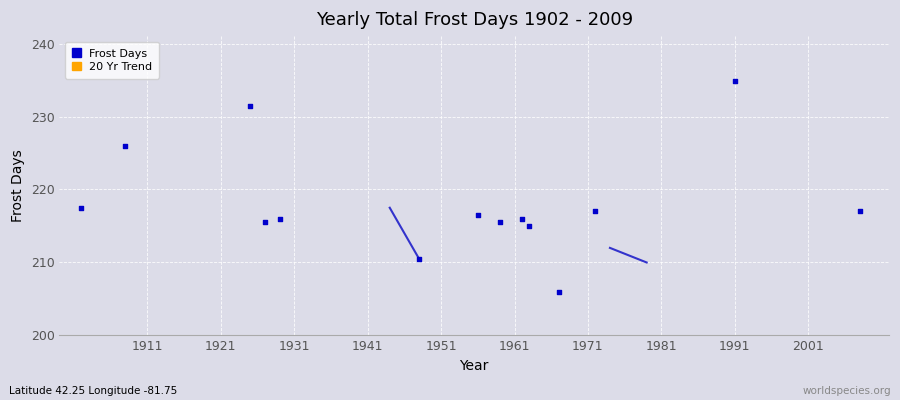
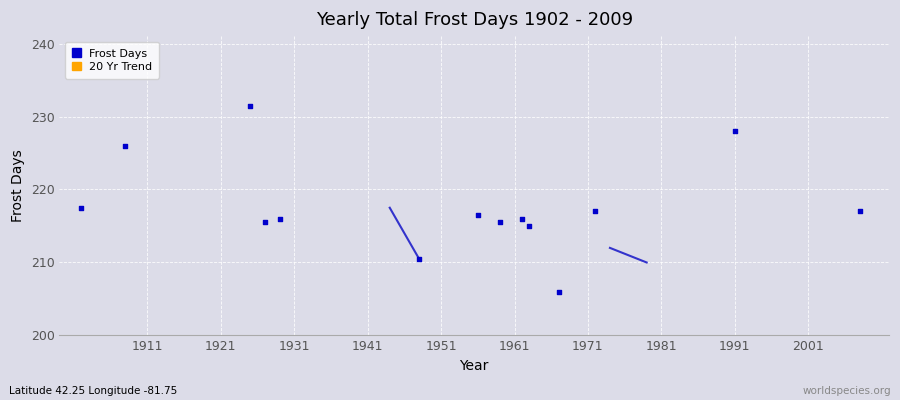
1991: 234.8 -> 228.0
